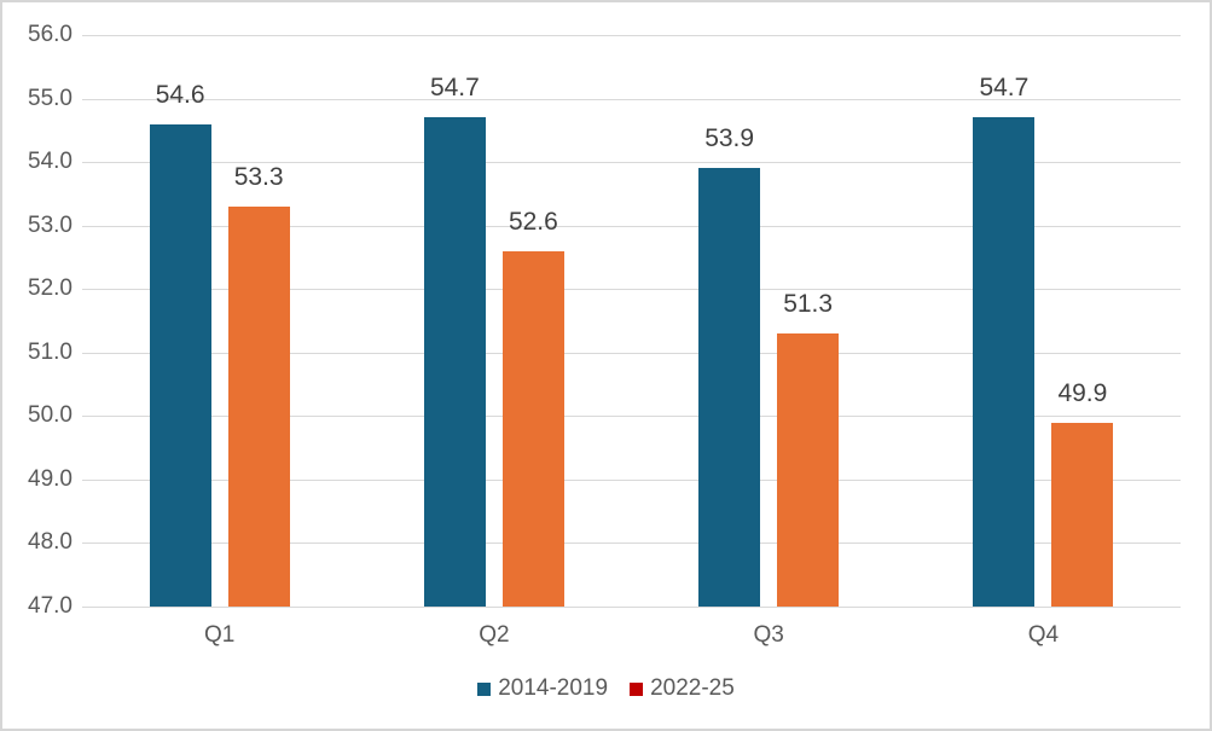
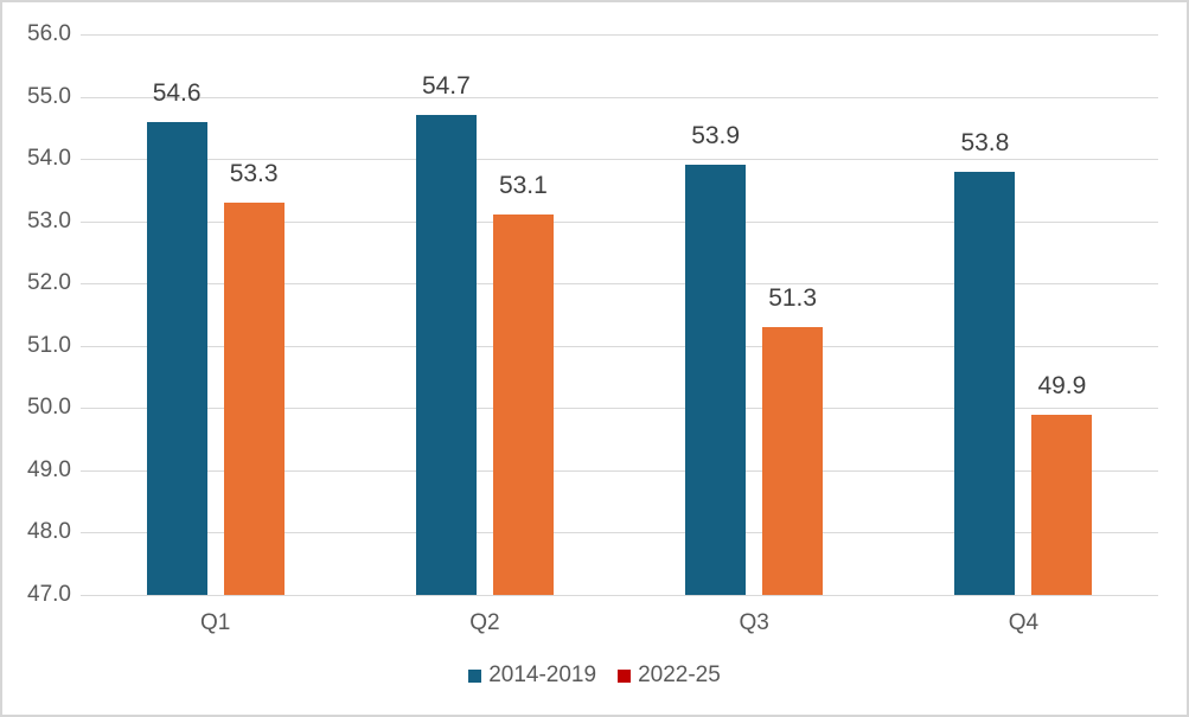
2022-25/Q2: 52.6 -> 53.1
2014-2019/Q4: 54.7 -> 53.8
